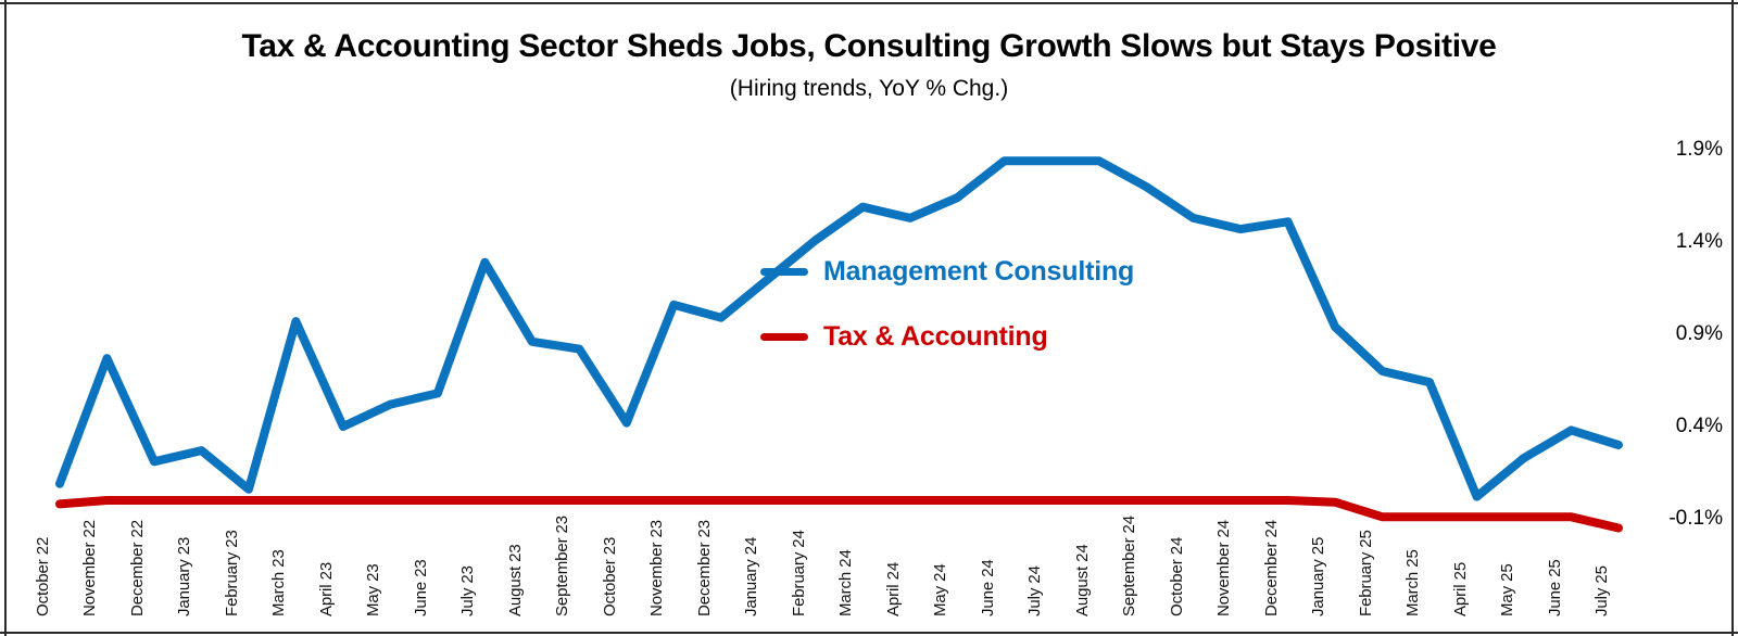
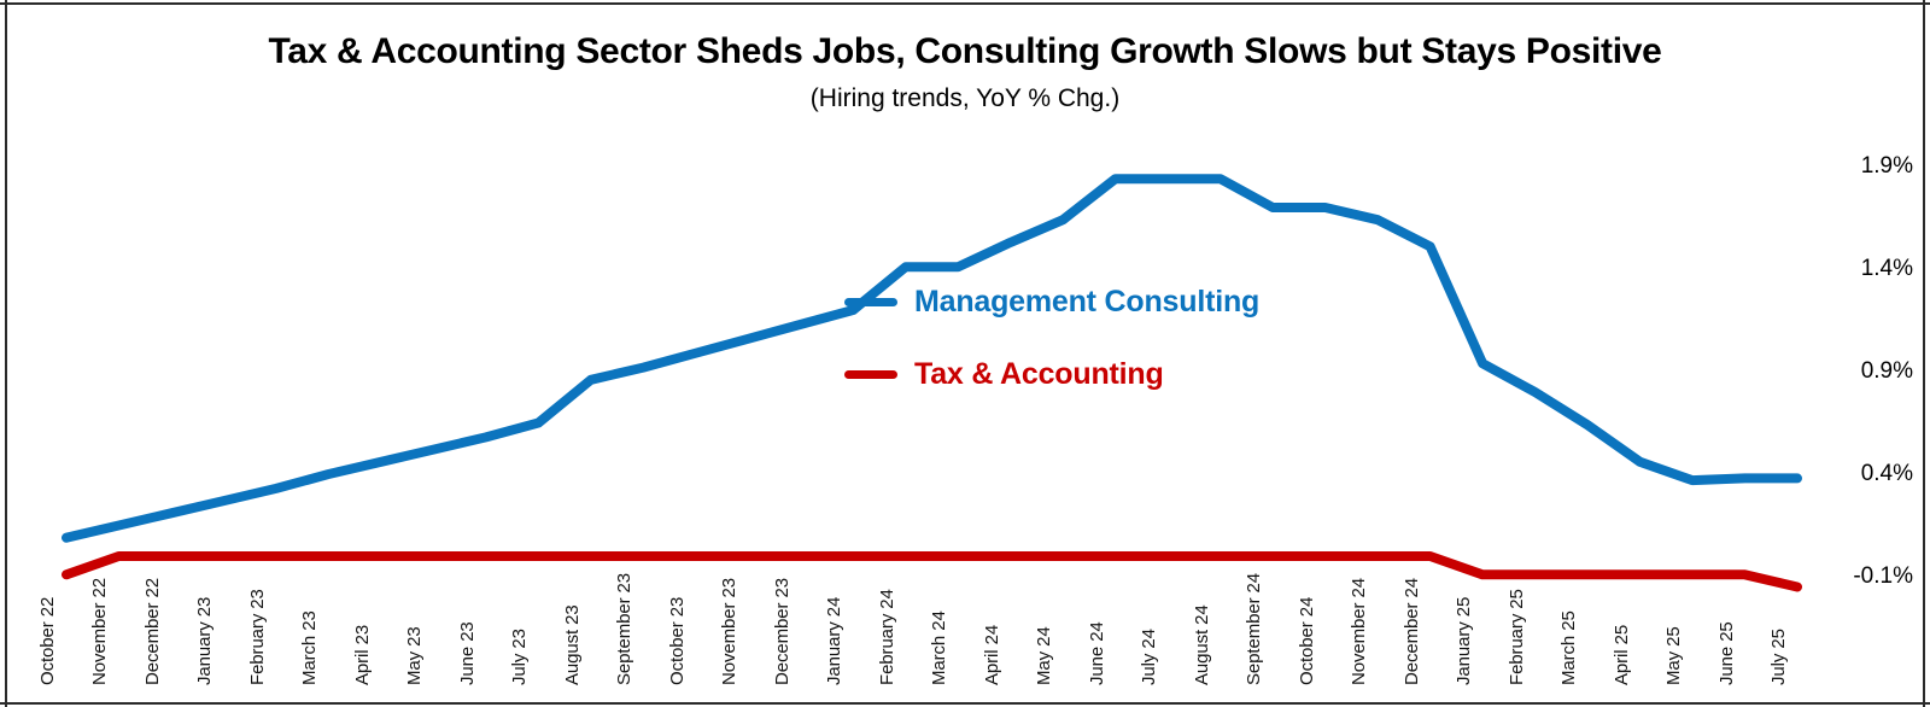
Tax & Accounting/October 22: -0.02% -> -0.09%
Management Consulting/November 22: 0.77% -> 0.15%
Management Consulting/February 23: 0.06% -> 0.33%
Management Consulting/March 23: 0.97% -> 0.40%
Management Consulting/April 23: 0.40% -> 0.46%
Management Consulting/July 23: 1.29% -> 0.65%
Management Consulting/September 23: 0.82% -> 0.92%
Management Consulting/October 23: 0.42% -> 0.99%
Management Consulting/December 23: 0.99% -> 1.13%
Management Consulting/March 24: 1.59% -> 1.41%
Management Consulting/October 24: 1.53% -> 1.70%
Management Consulting/November 24: 1.47% -> 1.64%
Tax & Accounting/January 25: -0.01% -> -0.09%
Management Consulting/February 25: 0.70% -> 0.80%
Management Consulting/April 25: 0.02% -> 0.46%
Management Consulting/May 25: 0.23% -> 0.37%
Management Consulting/July 25: 0.30% -> 0.38%
